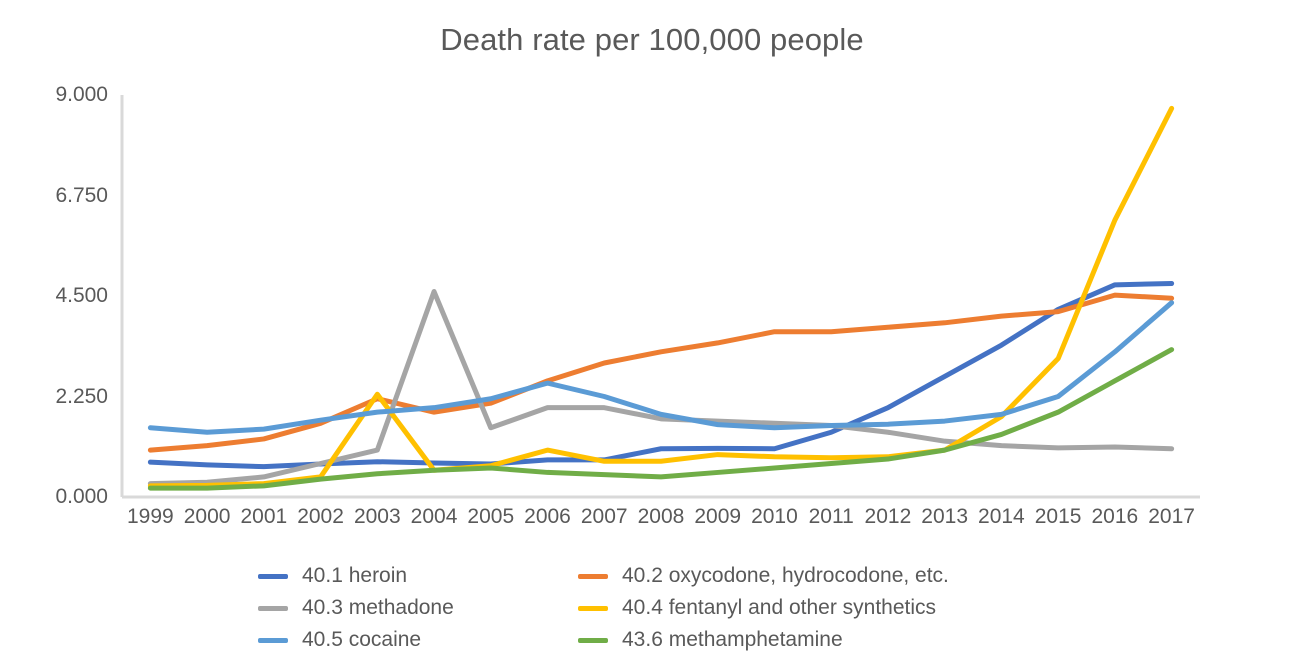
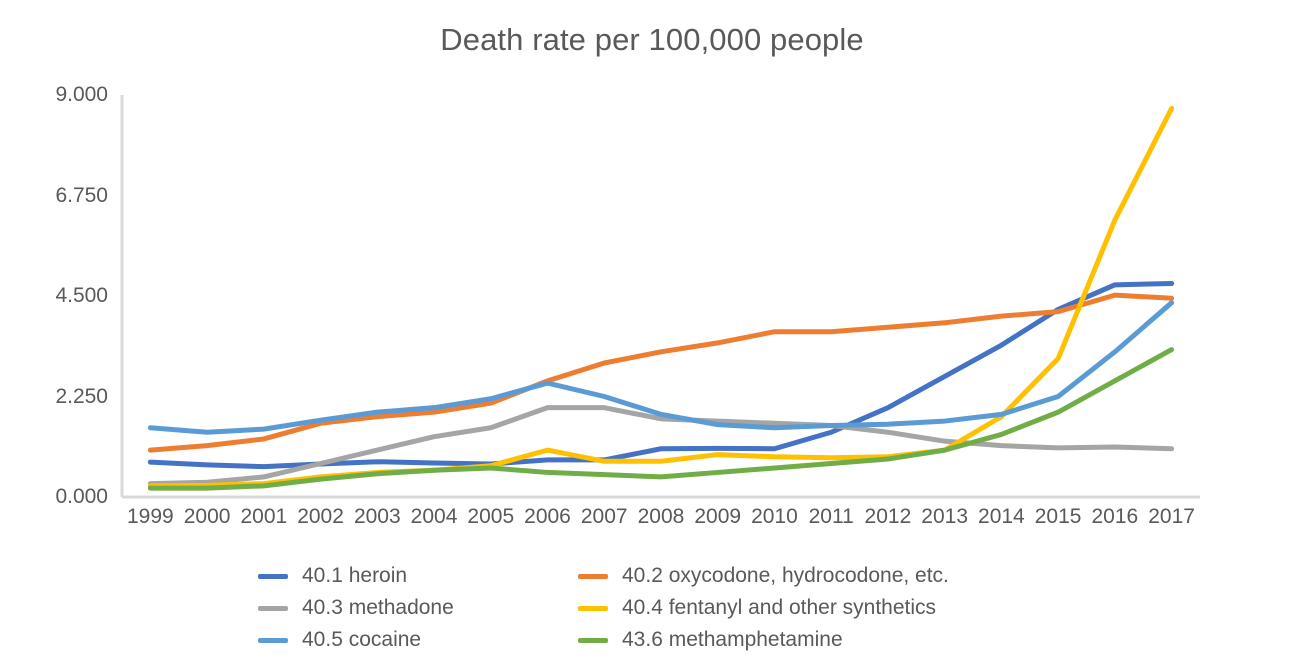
40.2 oxycodone, hydrocodone, etc./2003: 2.2 -> 1.8
40.4 fentanyl and other synthetics/2003: 2.3 -> 0.6
40.3 methadone/2004: 4.6 -> 1.4
